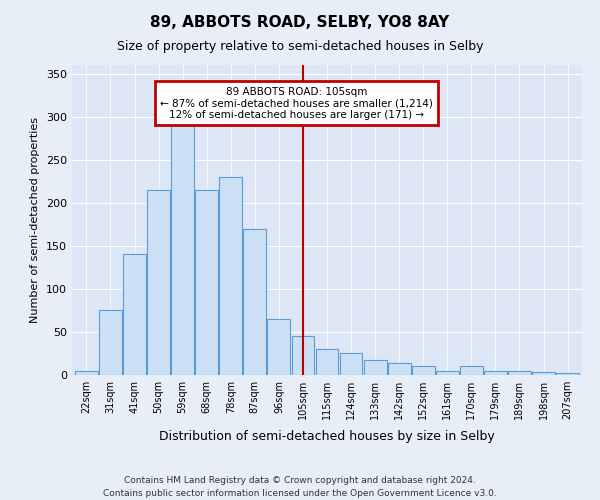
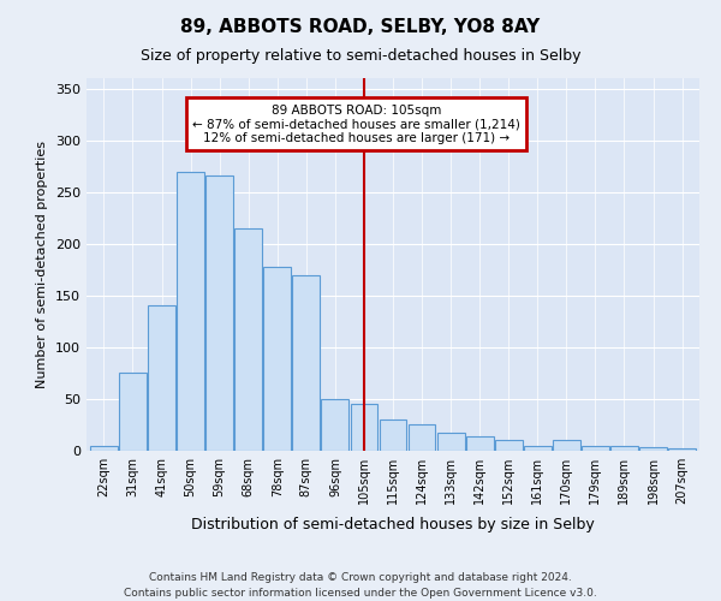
50sqm: 215 -> 270
59sqm: 290 -> 266
78sqm: 230 -> 178
96sqm: 65 -> 50
